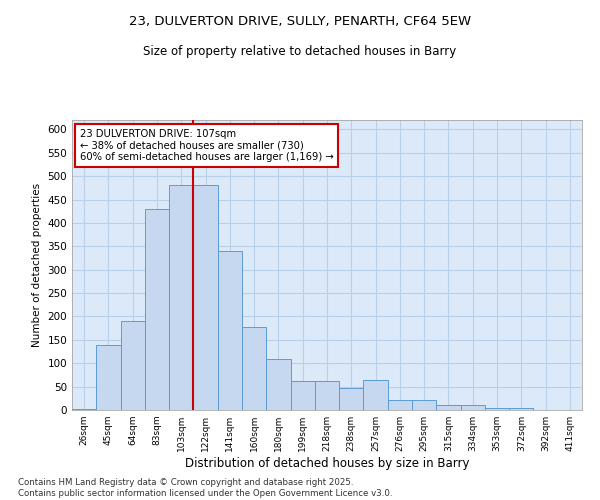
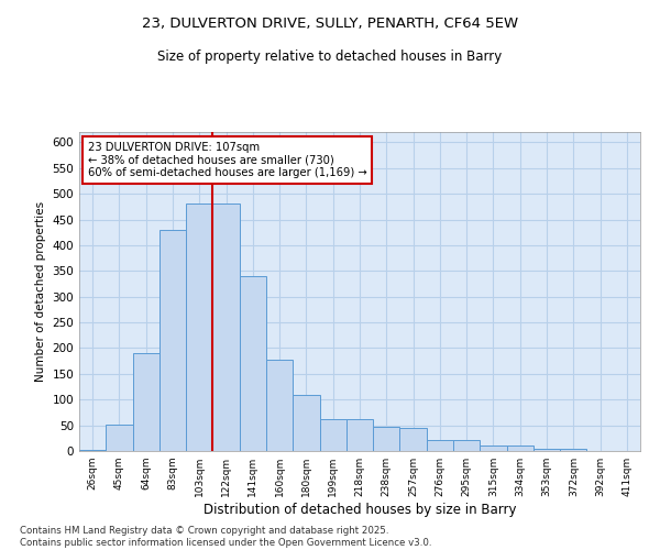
45sqm: 140 -> 52
257sqm: 65 -> 44
